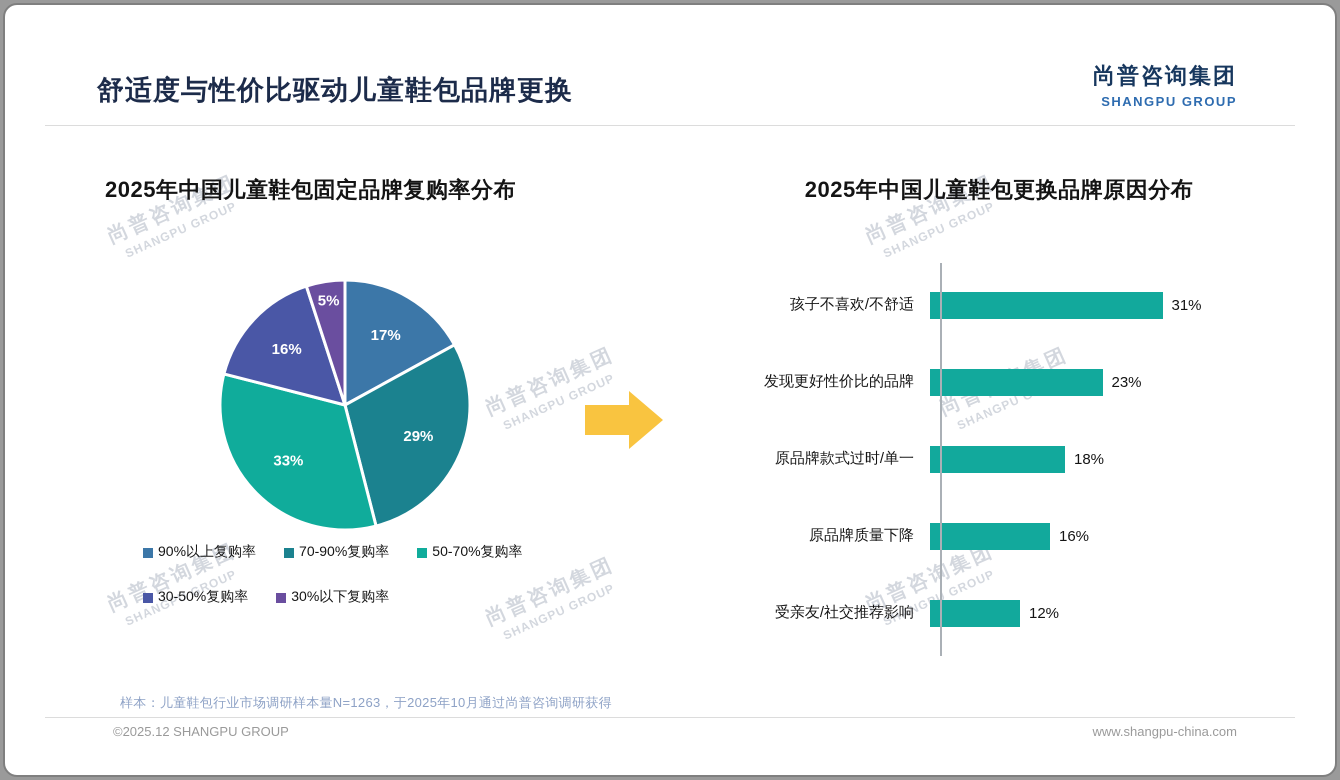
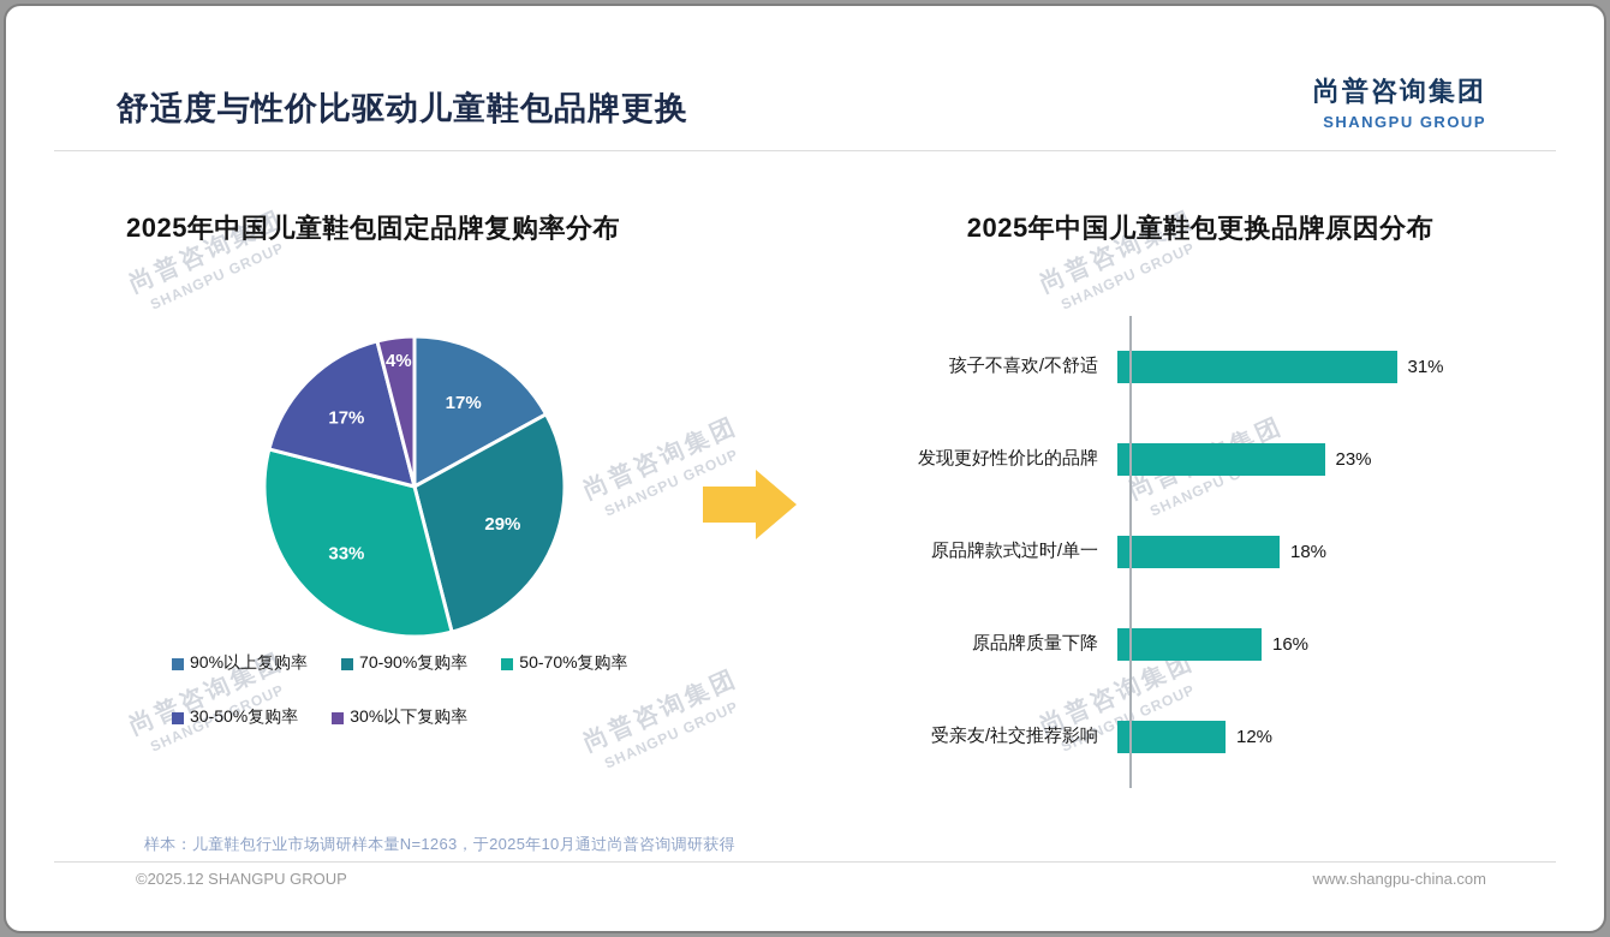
2025年中国儿童鞋包固定品牌复购率分布/30-50%复购率: 16% -> 17%
2025年中国儿童鞋包固定品牌复购率分布/30%以下复购率: 5% -> 4%
